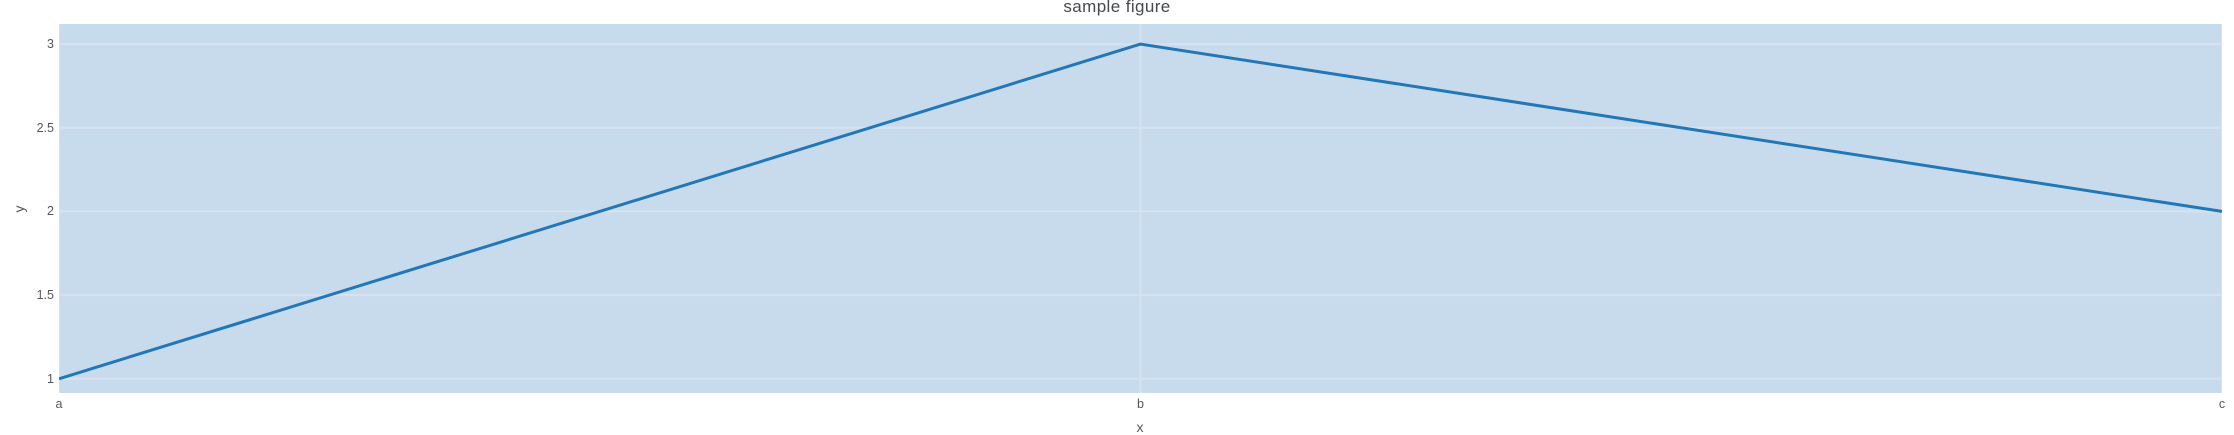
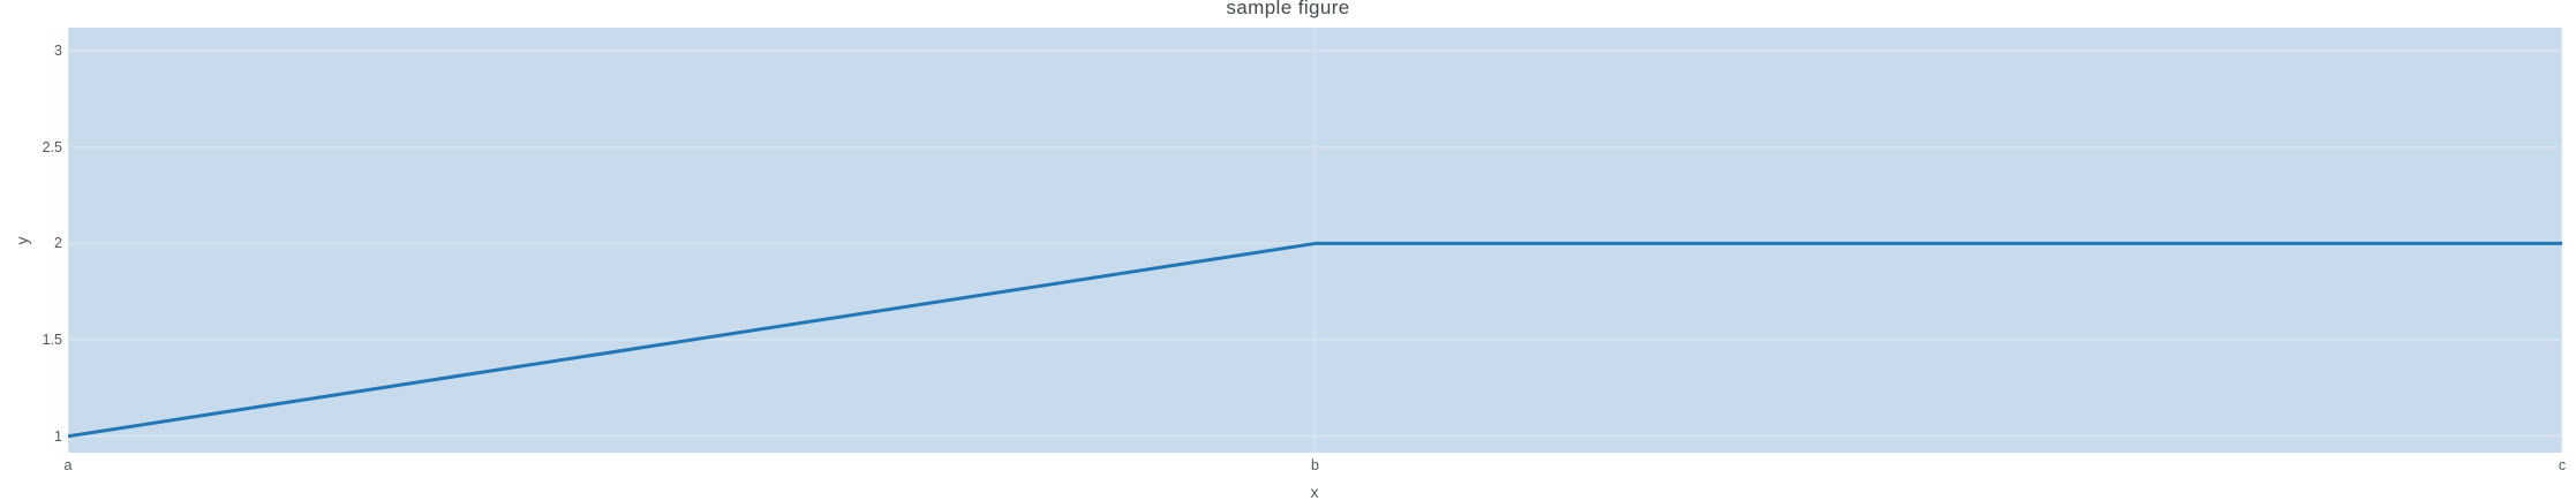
b: 3 -> 2
